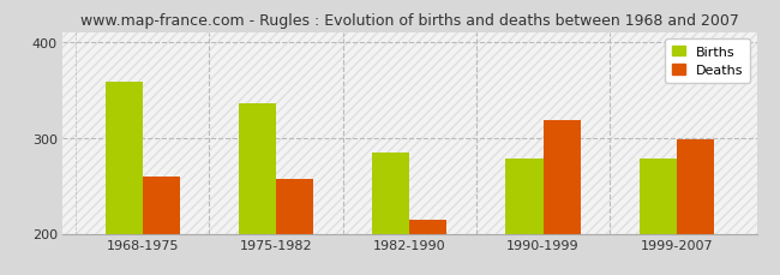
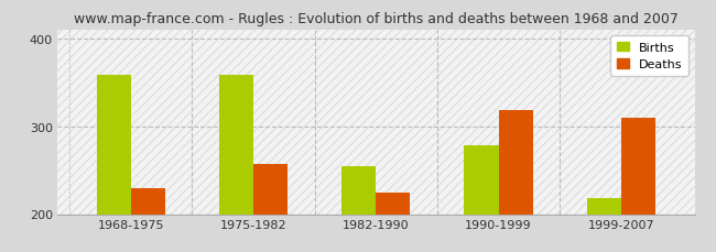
Deaths/1968-1975: 260 -> 230
Births/1975-1982: 336 -> 358
Births/1982-1990: 284 -> 255
Deaths/1982-1990: 214 -> 225
Births/1999-2007: 278 -> 218
Deaths/1999-2007: 298 -> 310
